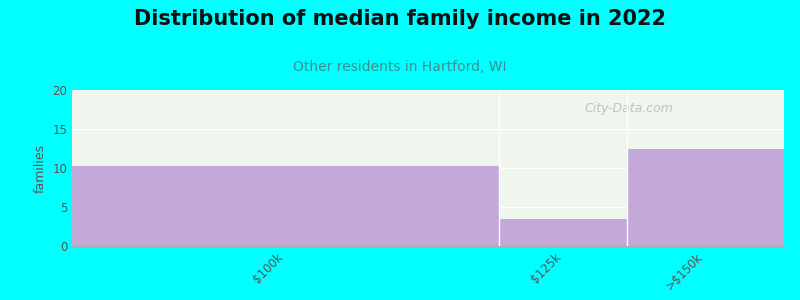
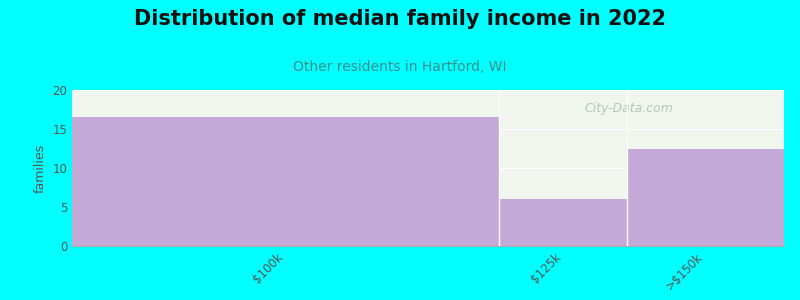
$100k: 10.2 -> 16.5
$125k: 3.4 -> 6.0
